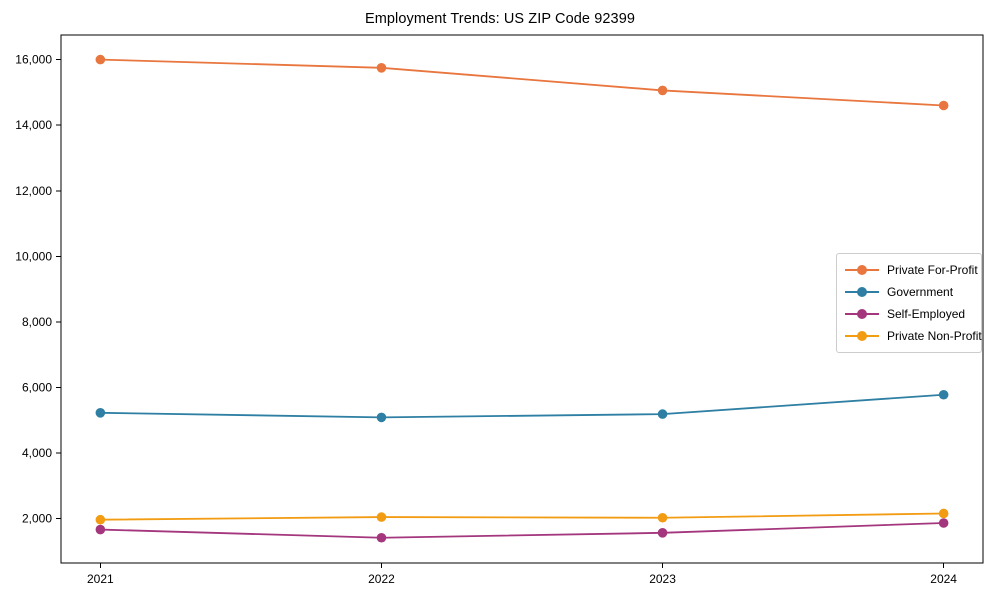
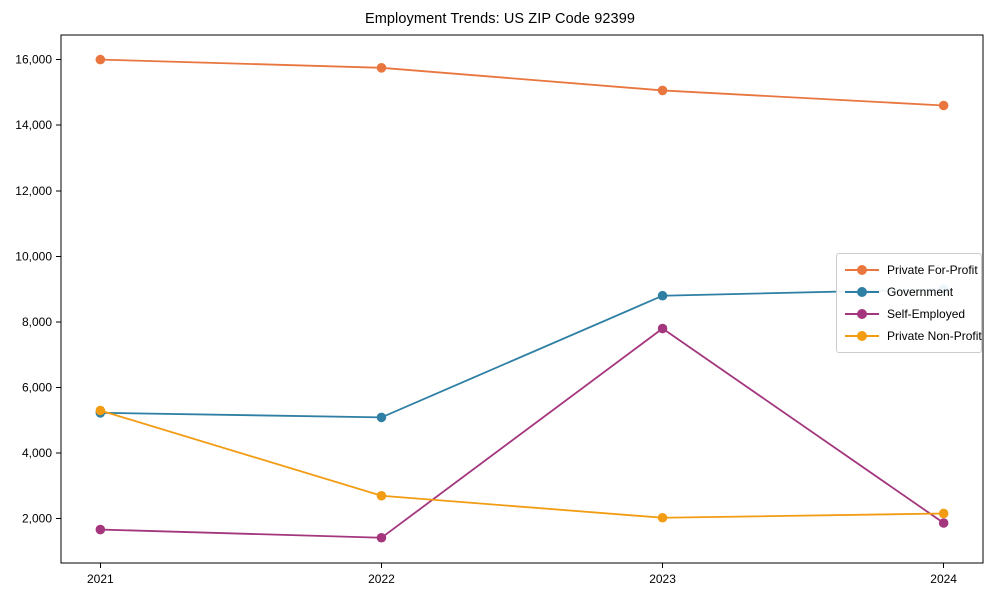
Private Non-Profit/2021: 2000 -> 5300
Private Non-Profit/2022: 2000 -> 2700
Government/2023: 5200 -> 8800
Self-Employed/2023: 1600 -> 7800
Government/2024: 5800 -> 9000
